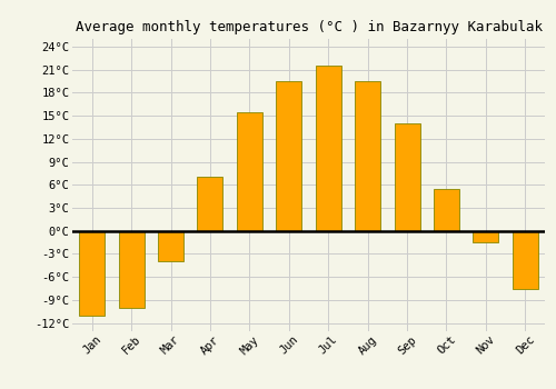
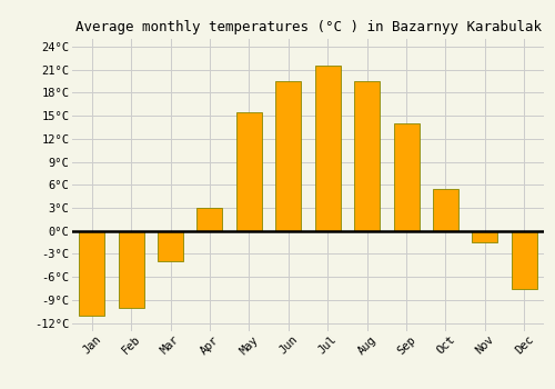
Apr: 7.0°C -> 3.0°C
